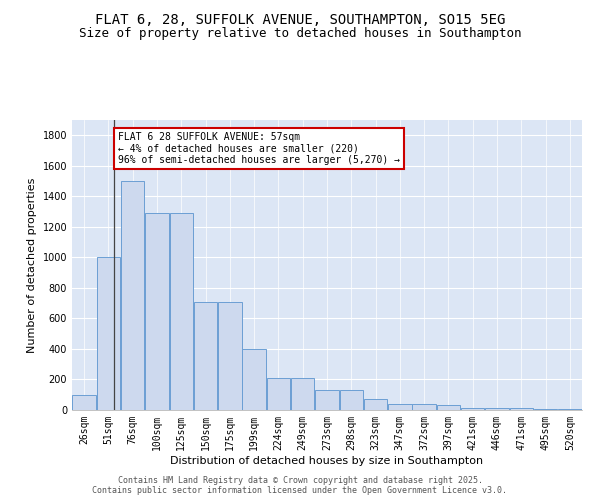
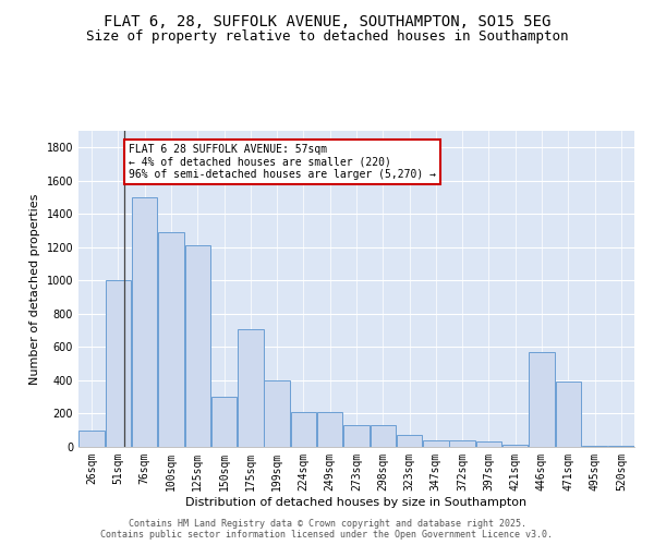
125sqm: 1290 -> 1210
150sqm: 710 -> 300
446sqm: 20 -> 570
471sqm: 20 -> 390
